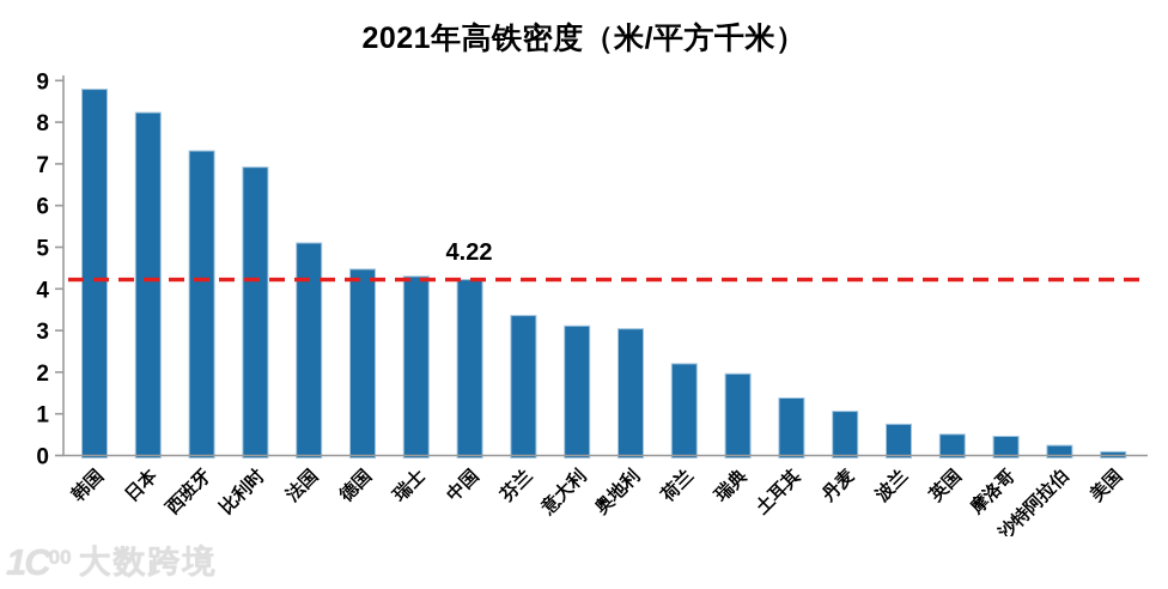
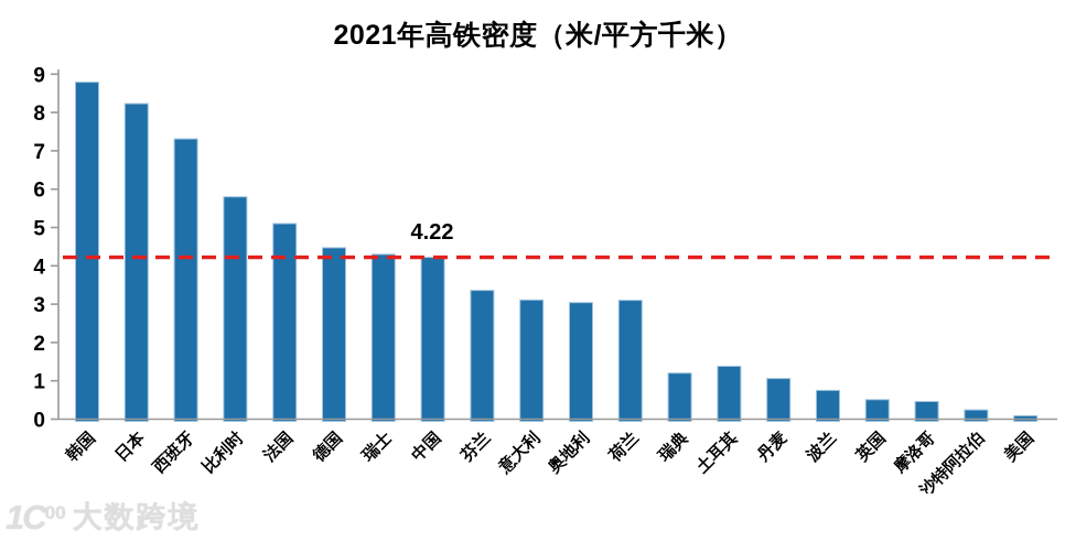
比利时: 6.9 -> 5.8
荷兰: 2.2 -> 3.1
瑞典: 2.0 -> 1.2
